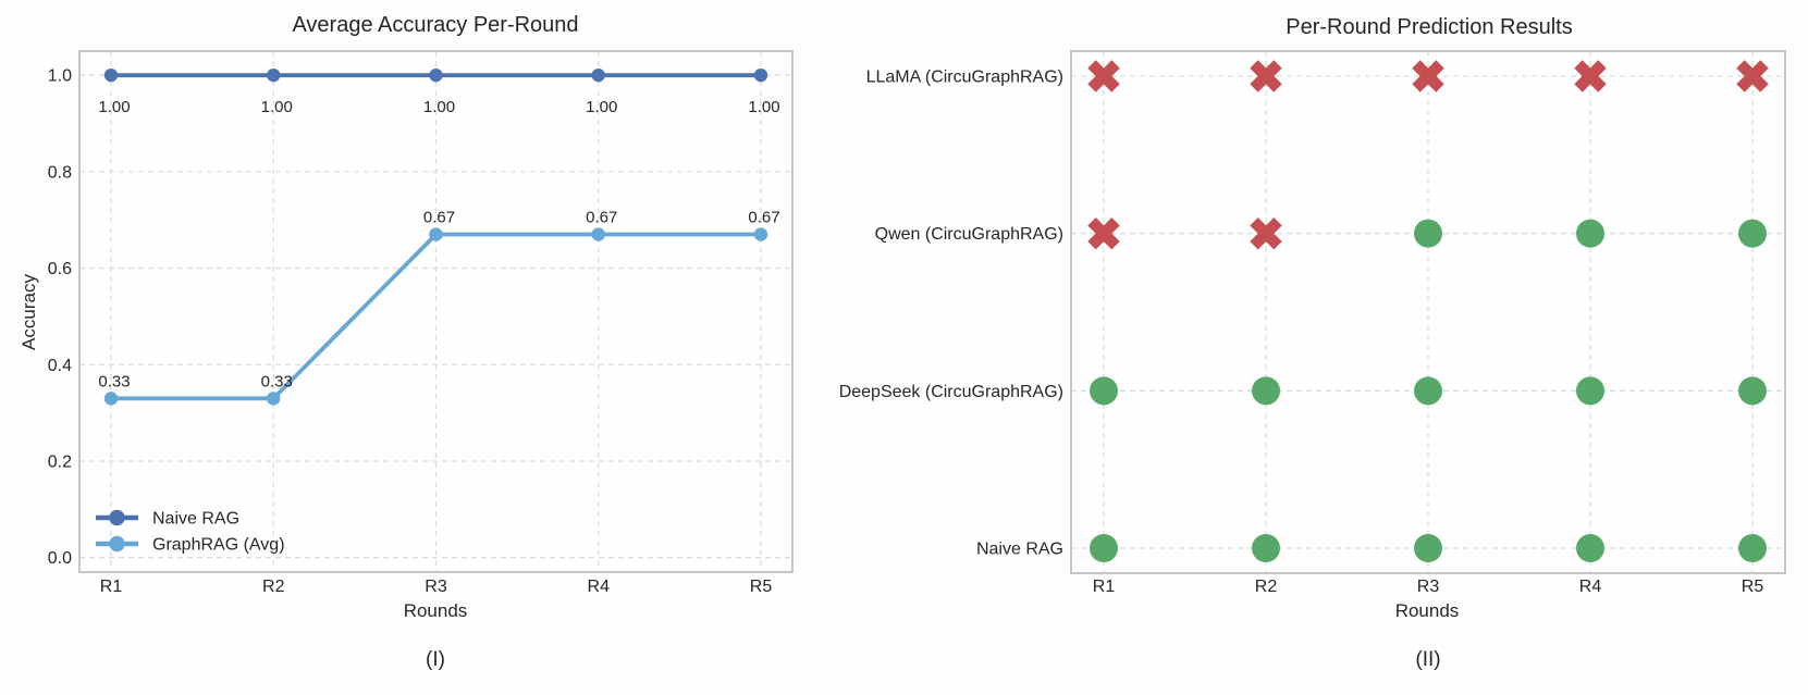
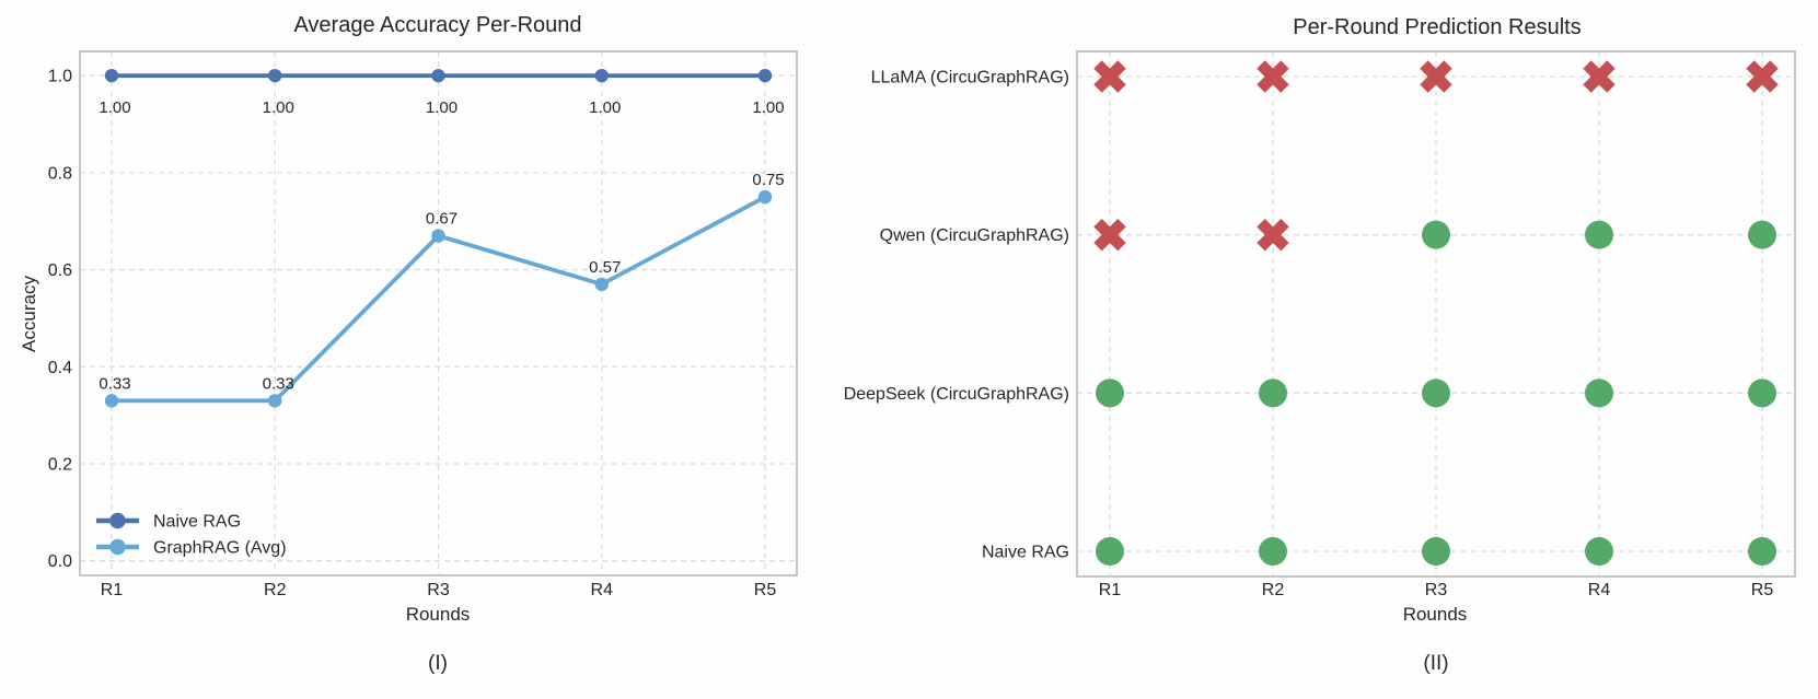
Average Accuracy Per-Round/GraphRAG (Avg)/R4: 0.67 -> 0.57
Average Accuracy Per-Round/GraphRAG (Avg)/R5: 0.67 -> 0.75
